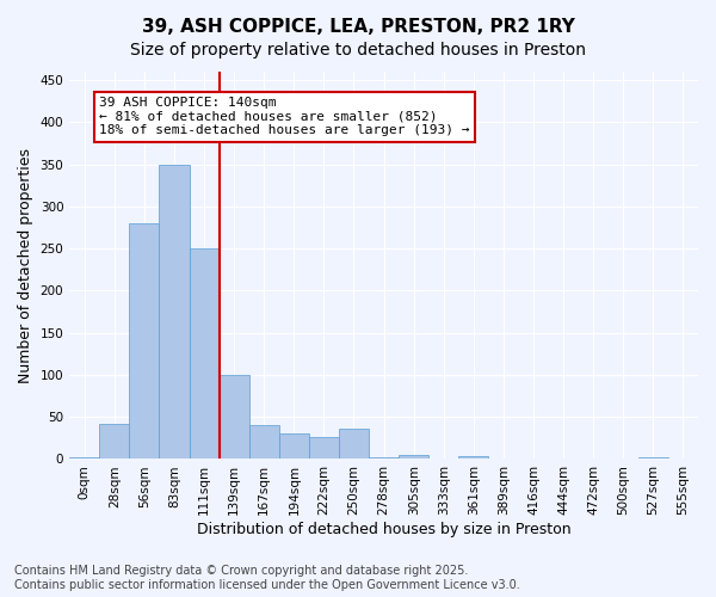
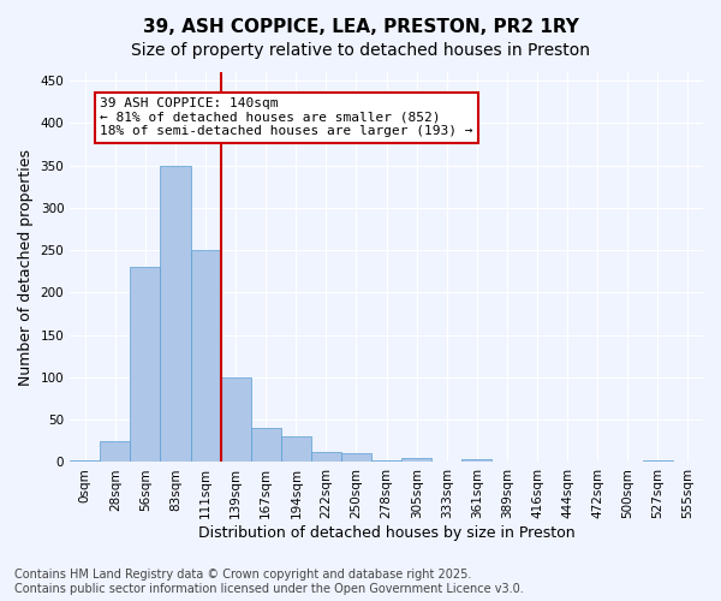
28sqm: 42 -> 25
56sqm: 280 -> 230
222sqm: 26 -> 12
250sqm: 36 -> 10
